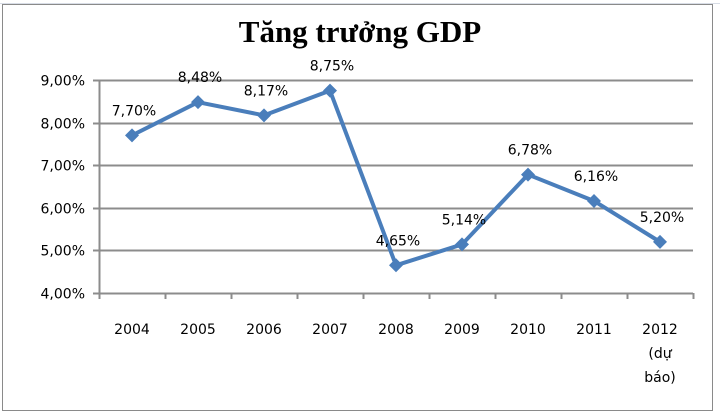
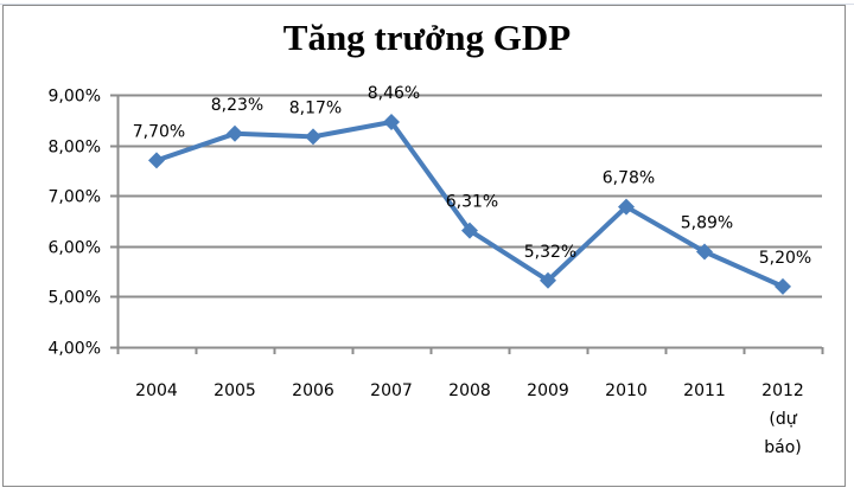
2005: 8,48% -> 8,23%
2007: 8,75% -> 8,46%
2008: 4,65% -> 6,31%
2009: 5,14% -> 5,32%
2011: 6,16% -> 5,89%
